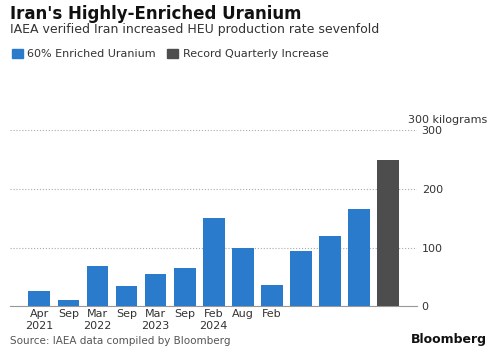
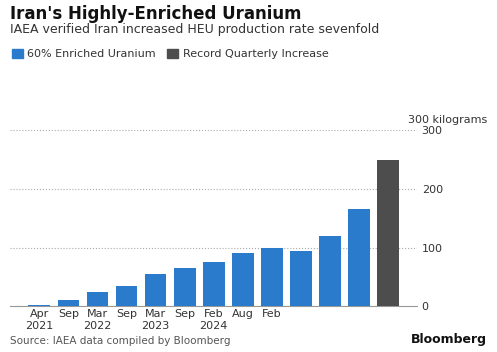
Apr 2021: 26 -> 2
Mar 2022: 68 -> 25
Feb 2024: 150 -> 75
Aug: 100 -> 90
Feb: 36 -> 100
